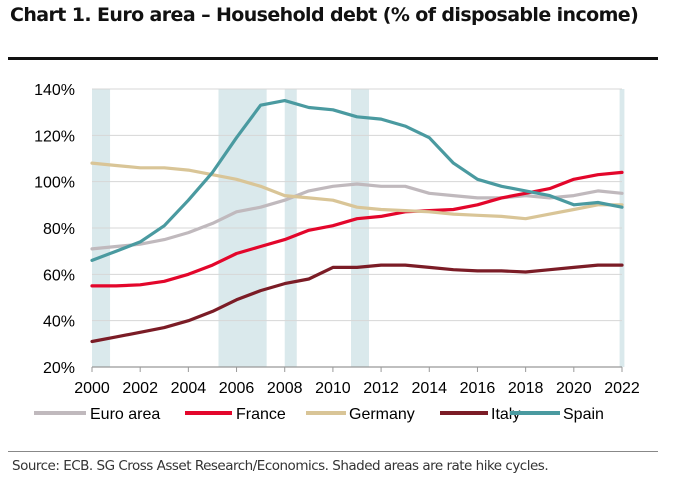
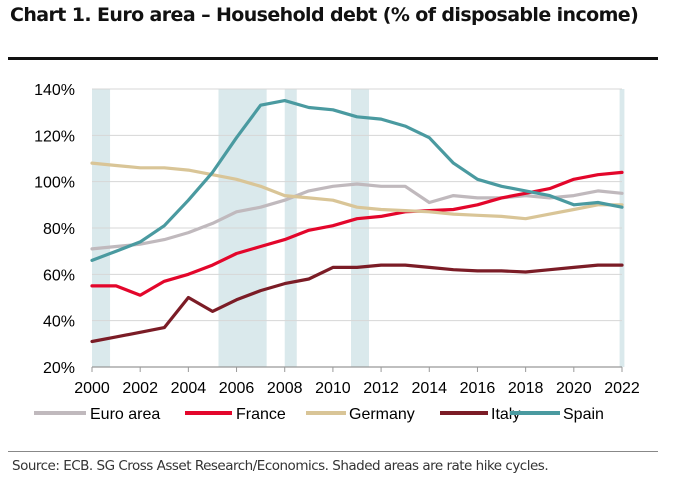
France/2002: 56% -> 51%
Italy/2004: 40% -> 50%
Euro area/2014: 95% -> 91%
